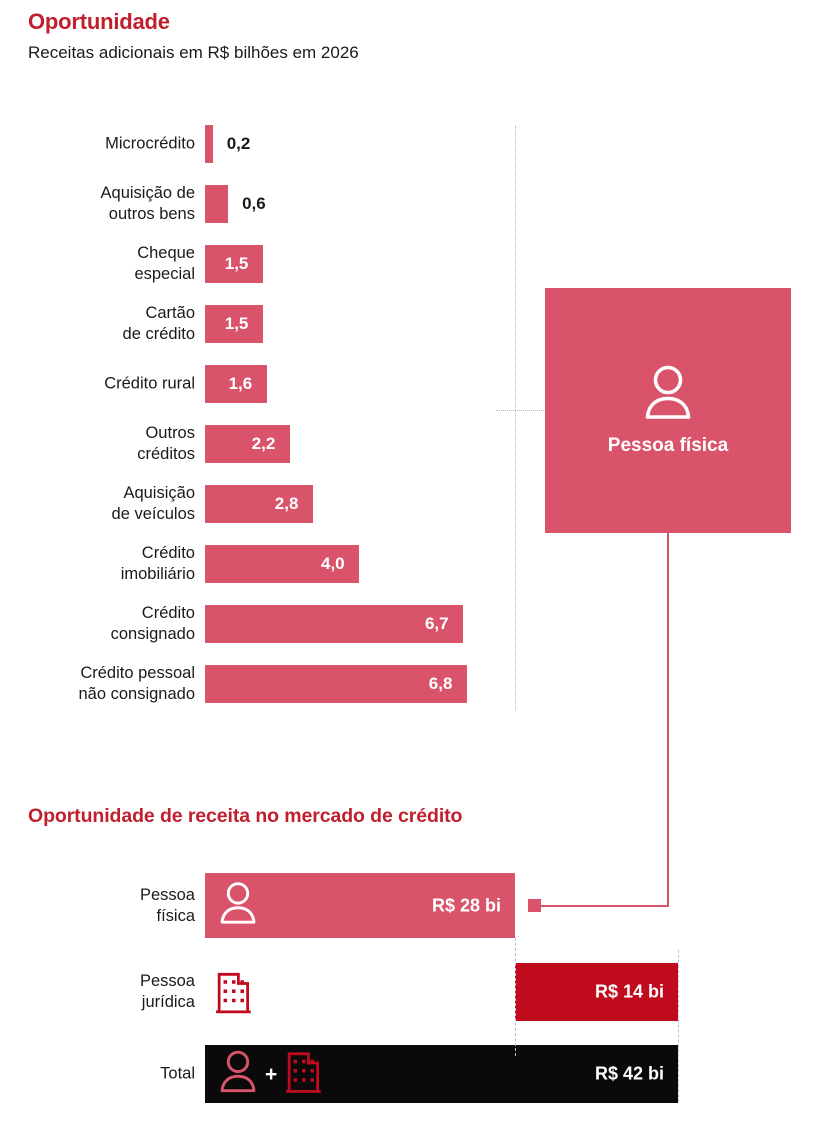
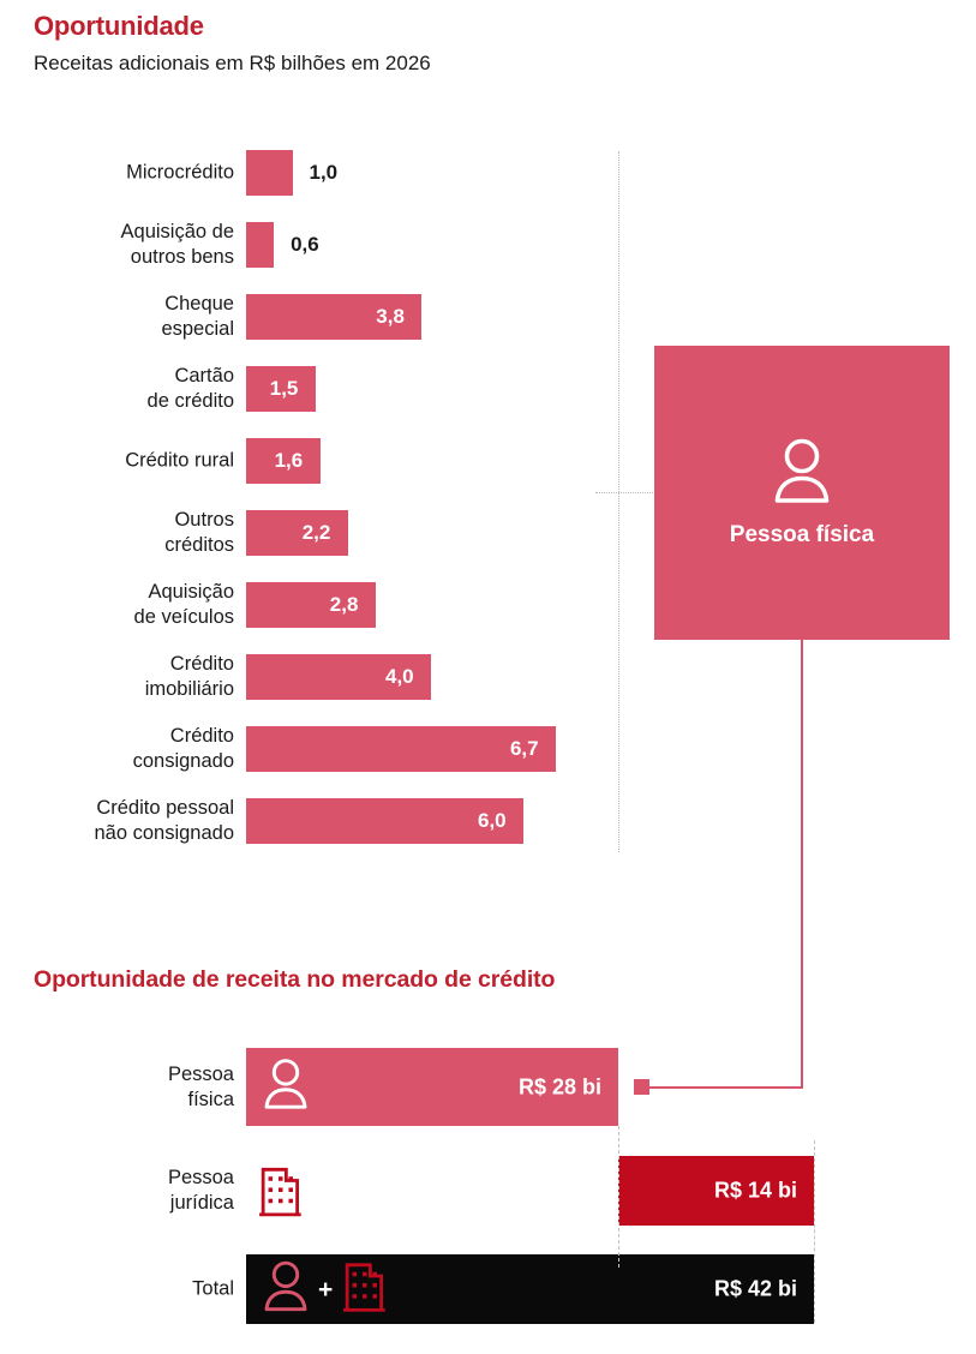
Oportunidade/Microcrédito: 0,2 -> 1,0
Oportunidade/Cheque especial: 1,5 -> 3,8
Oportunidade/Crédito pessoal não consignado: 6,8 -> 6,0
